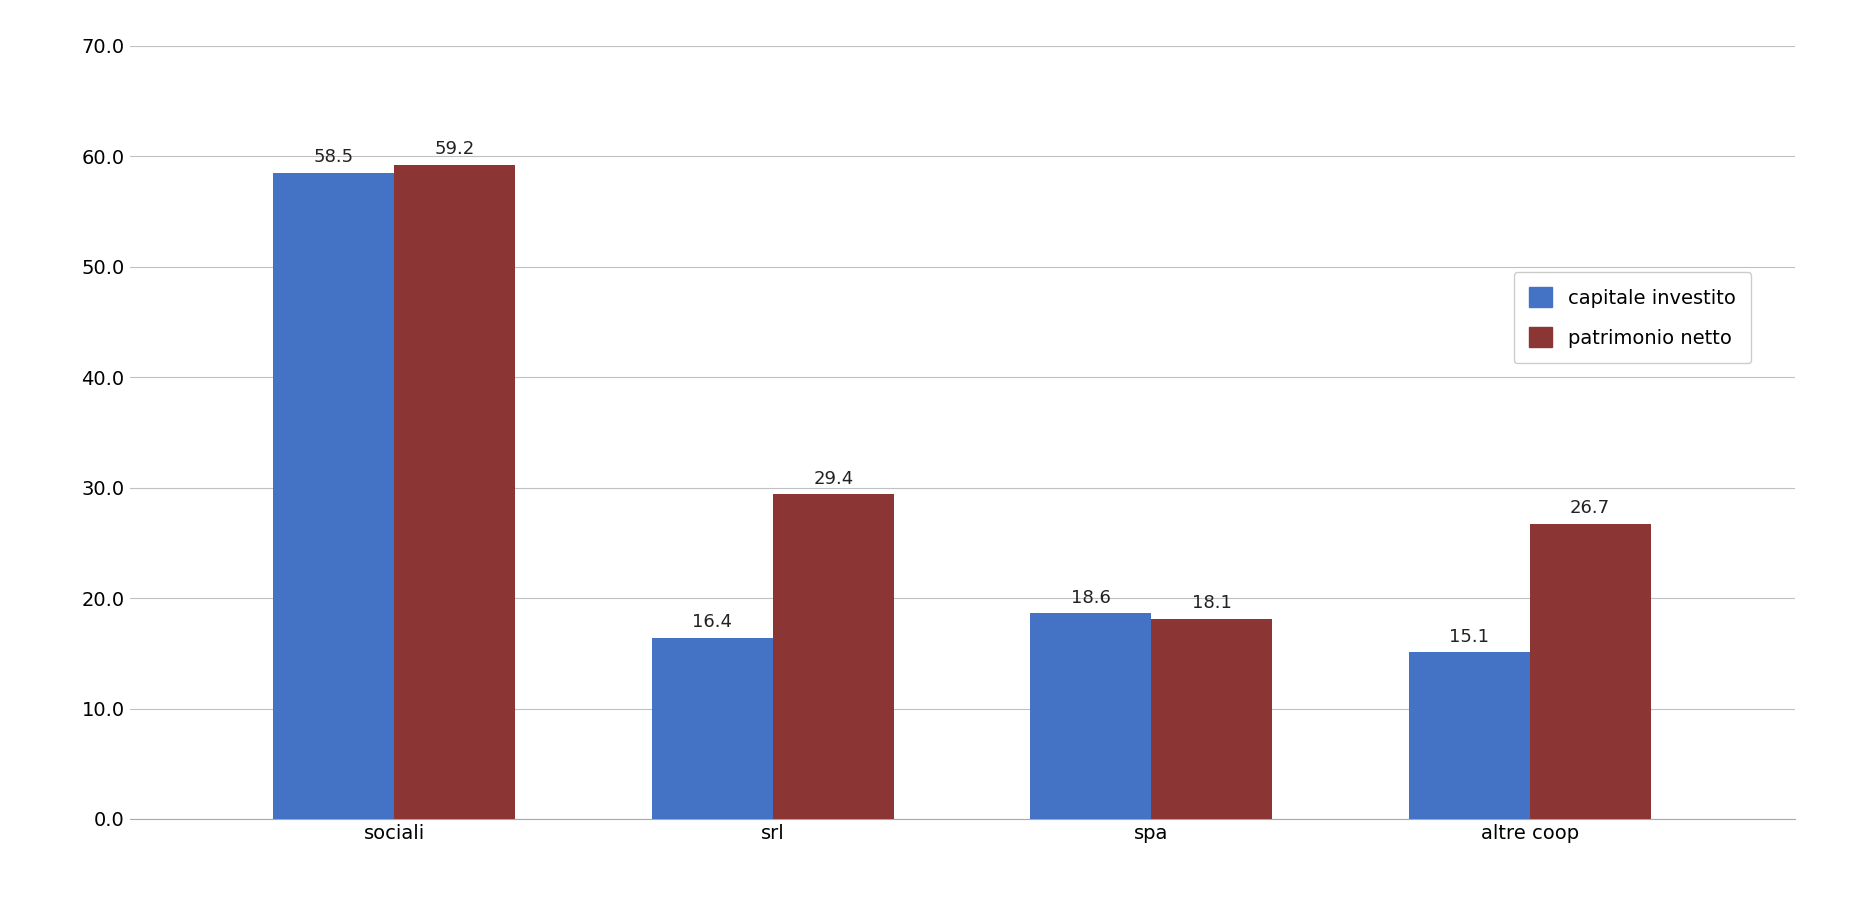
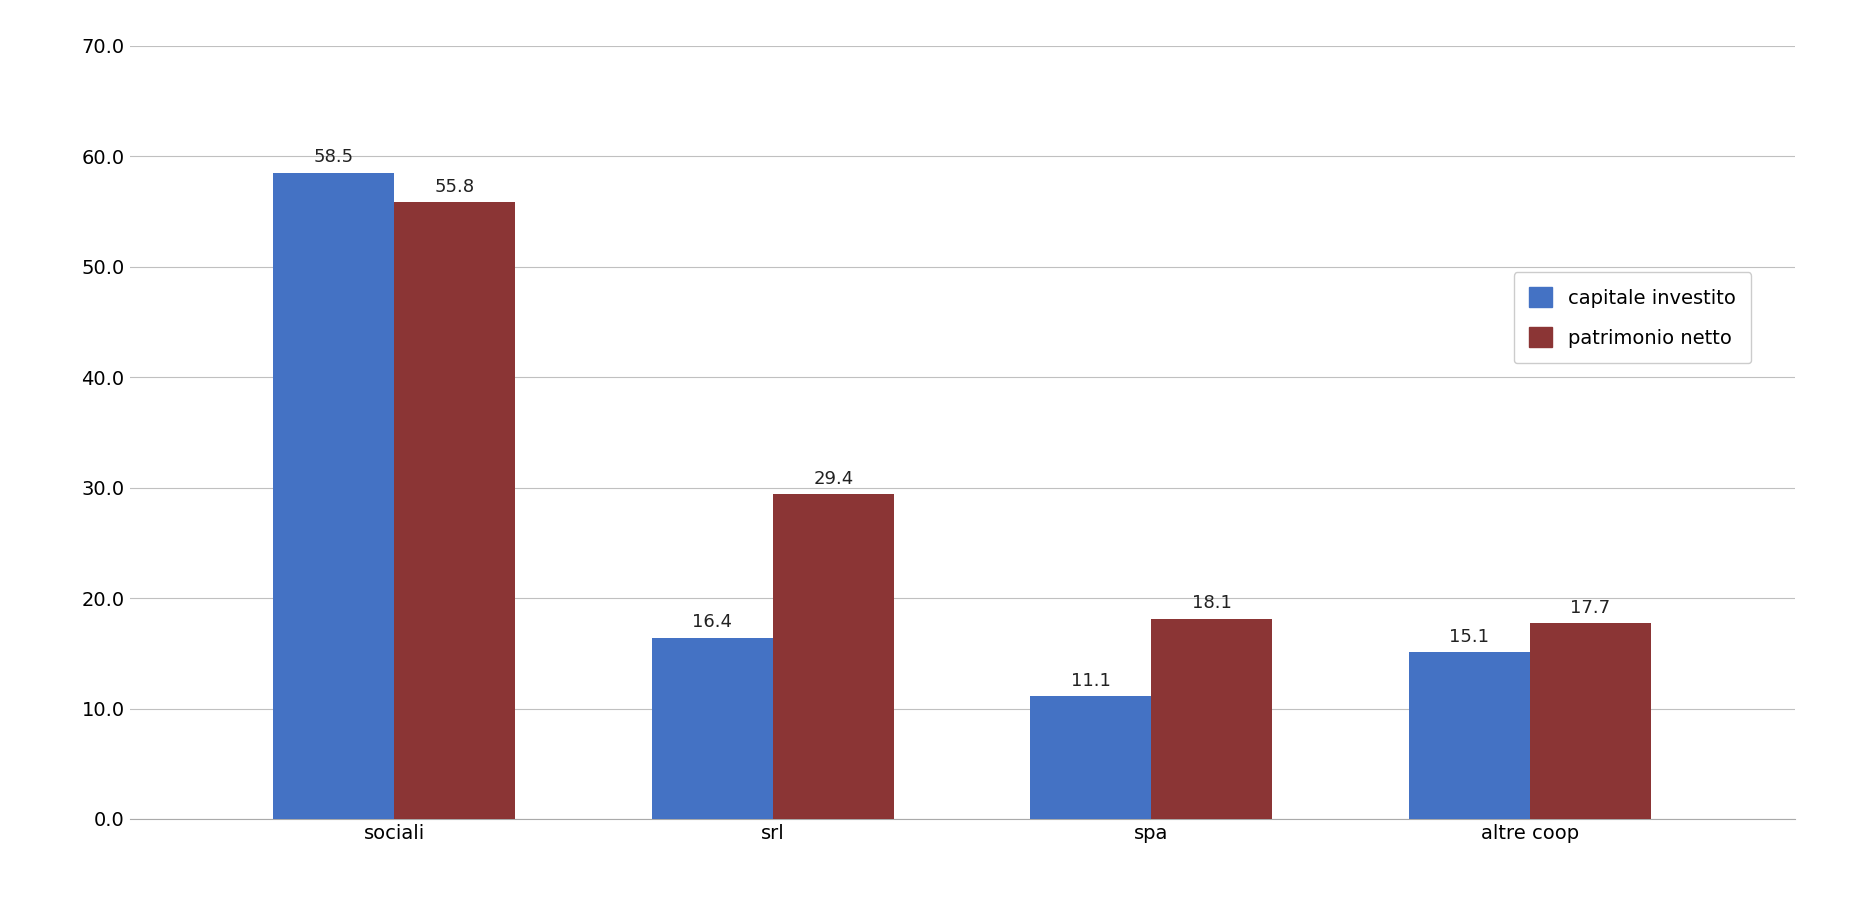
patrimonio netto/sociali: 59.2 -> 55.8
capitale investito/spa: 18.6 -> 11.1
patrimonio netto/altre coop: 26.7 -> 17.7
